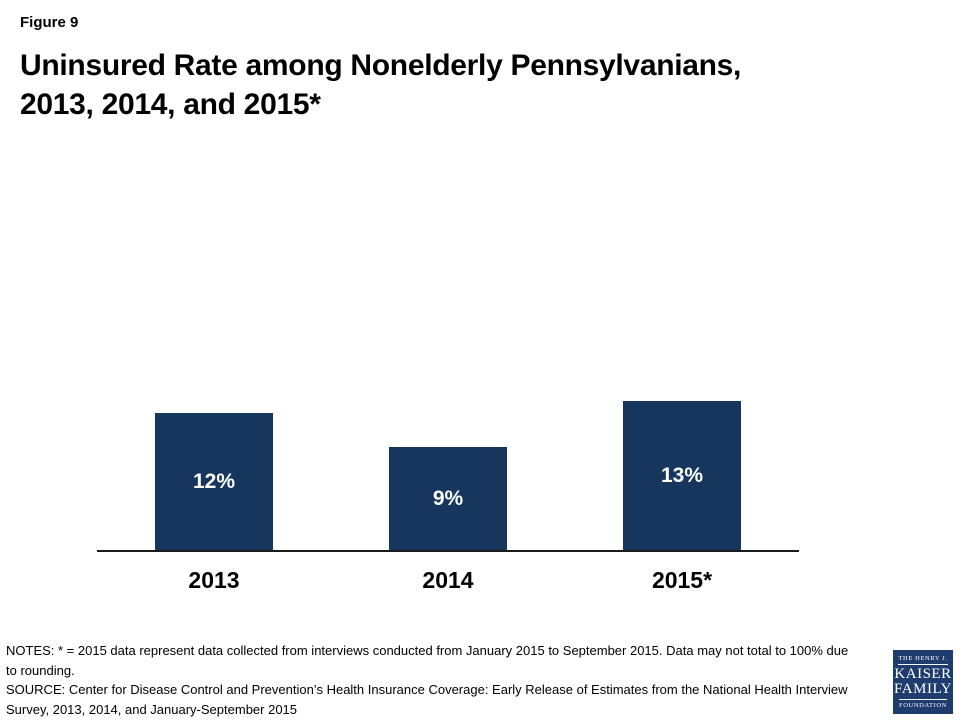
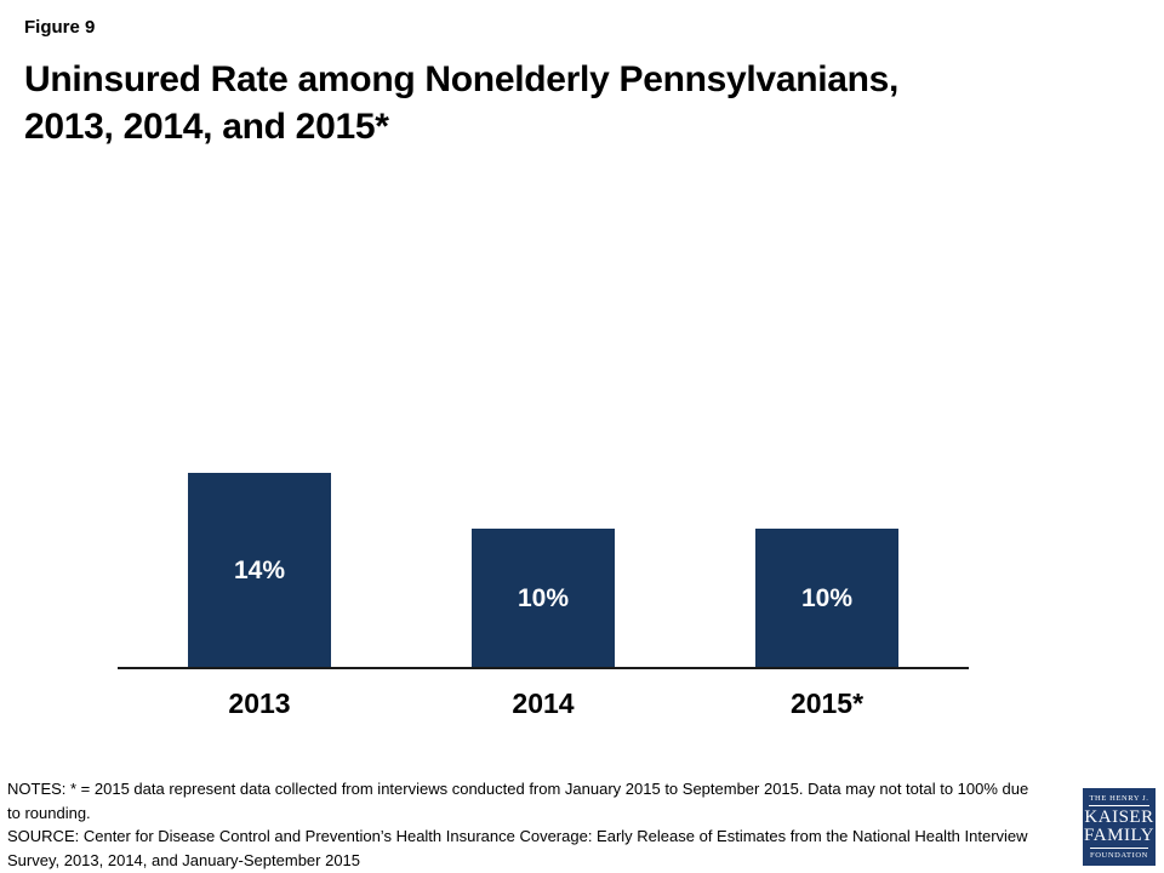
2013: 12% -> 14%
2014: 9% -> 10%
2015*: 13% -> 10%
